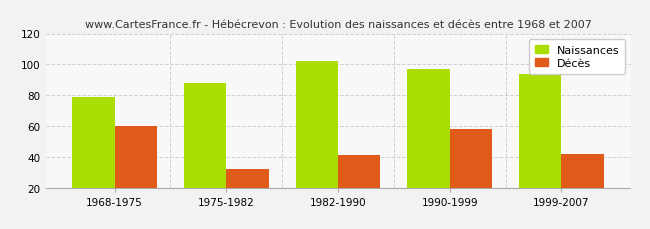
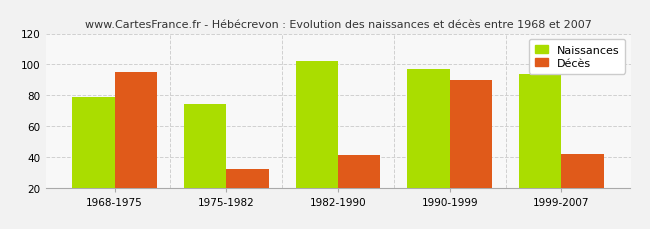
Décès/1968-1975: 60 -> 95
Naissances/1975-1982: 88 -> 74
Décès/1990-1999: 58 -> 90
